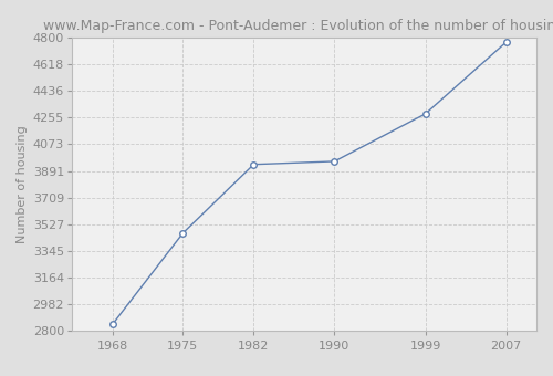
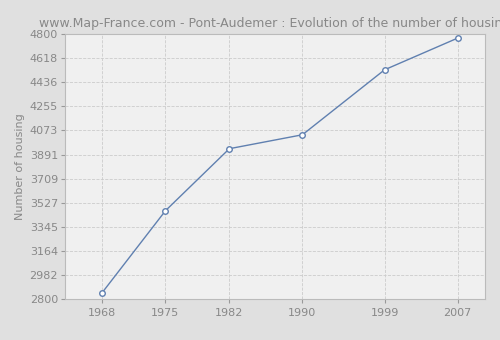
1990: 3960 -> 4040
1999: 4280 -> 4530
